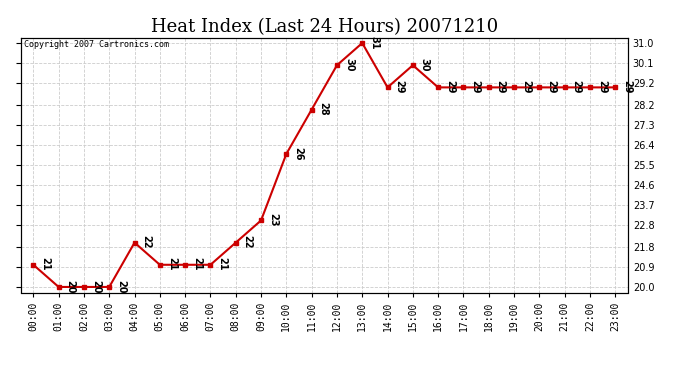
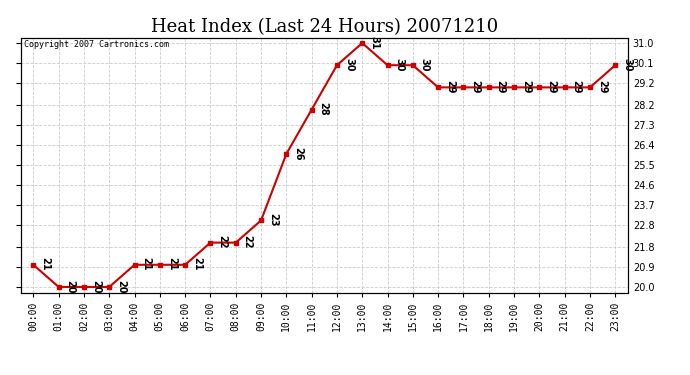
04:00: 22 -> 21
07:00: 21 -> 22
14:00: 29 -> 30
23:00: 29 -> 30
